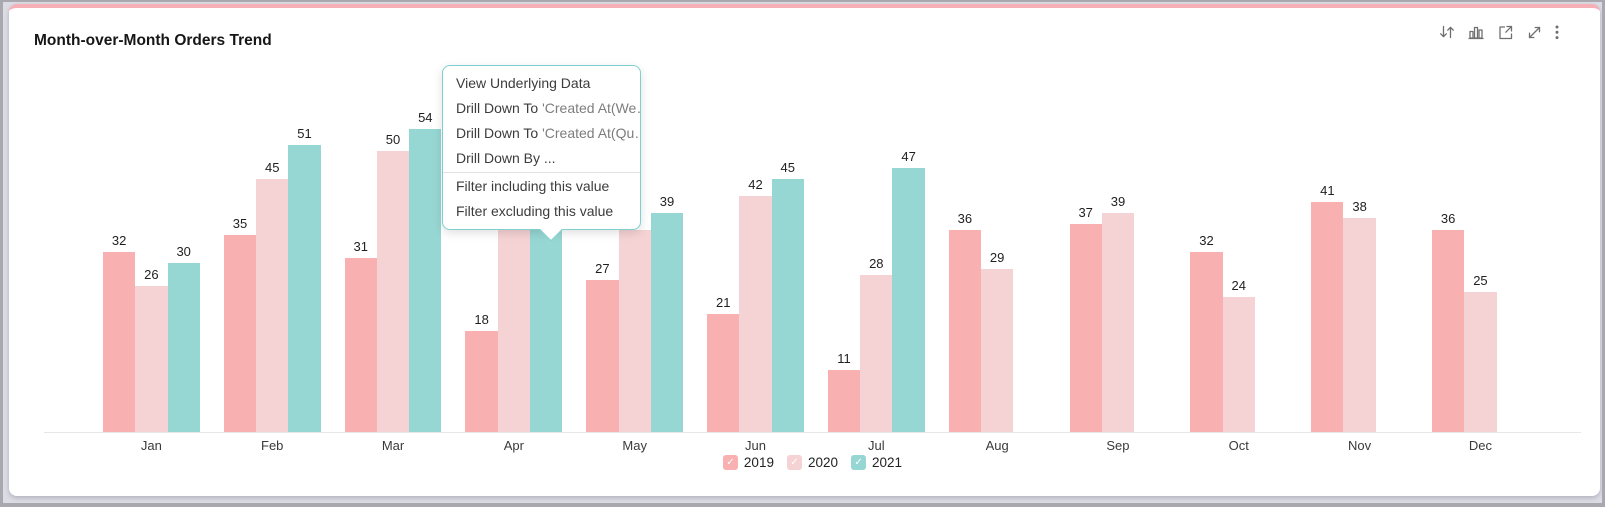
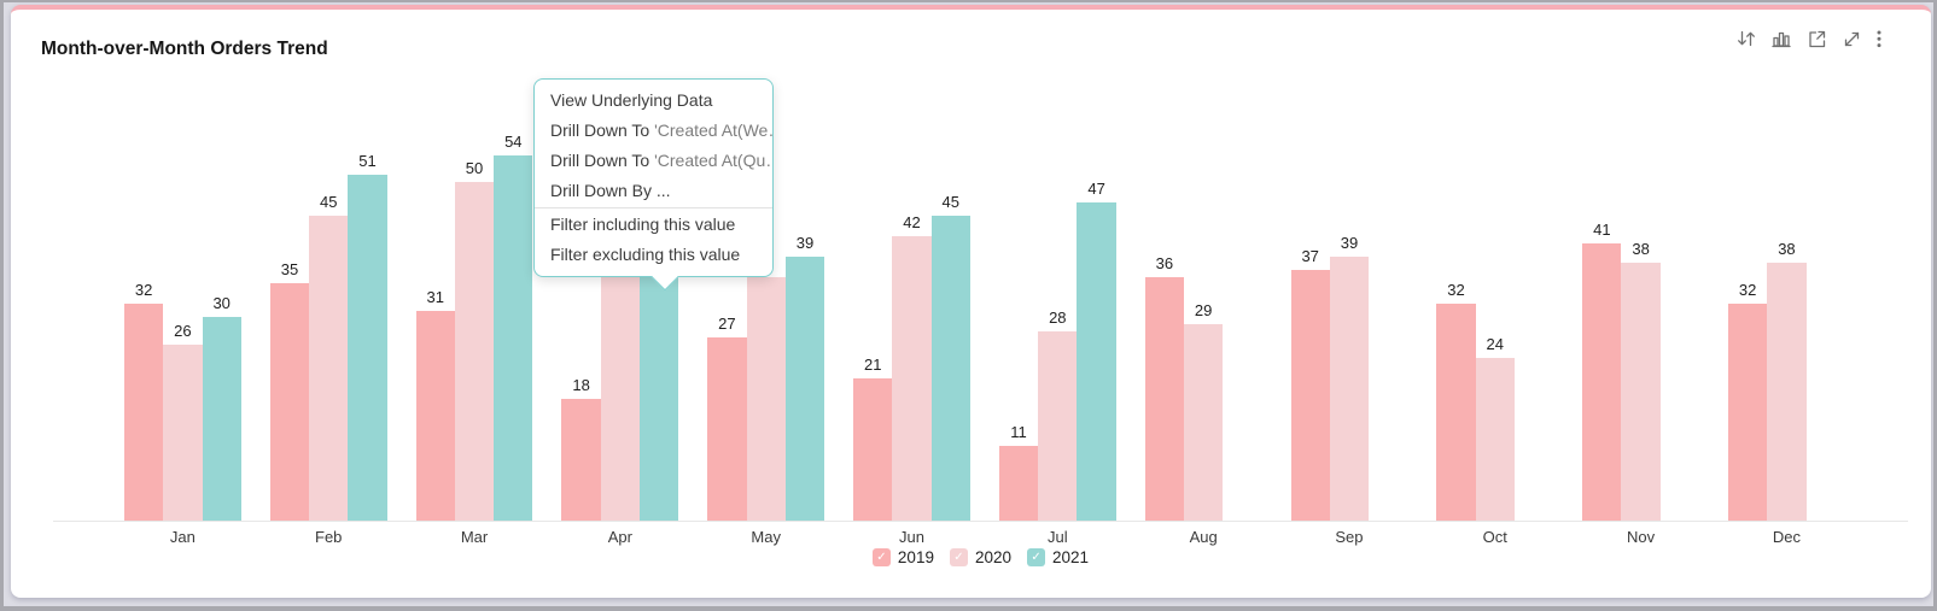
2019/Dec: 36 -> 32
2020/Dec: 25 -> 38
